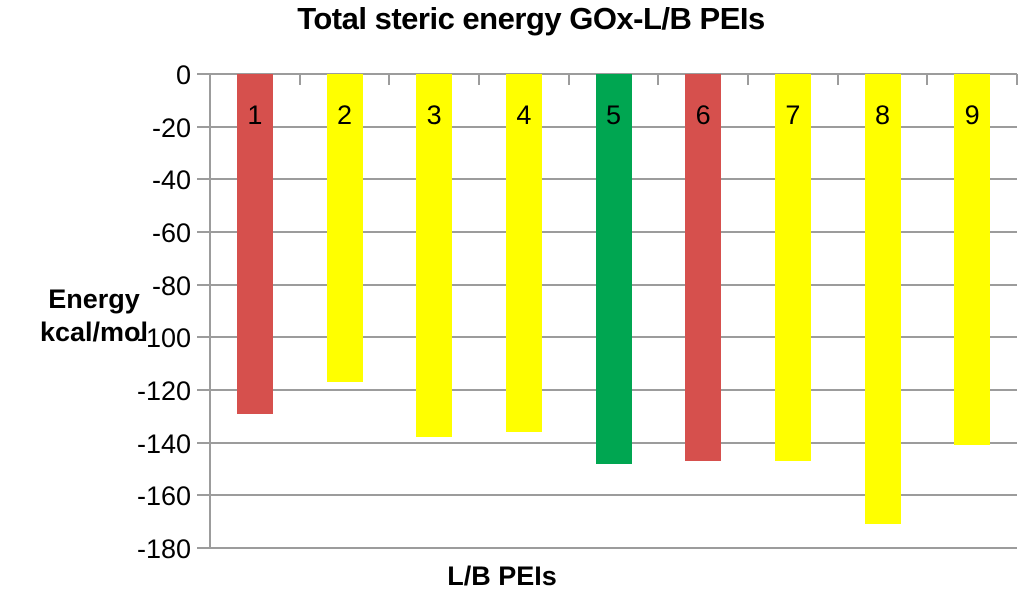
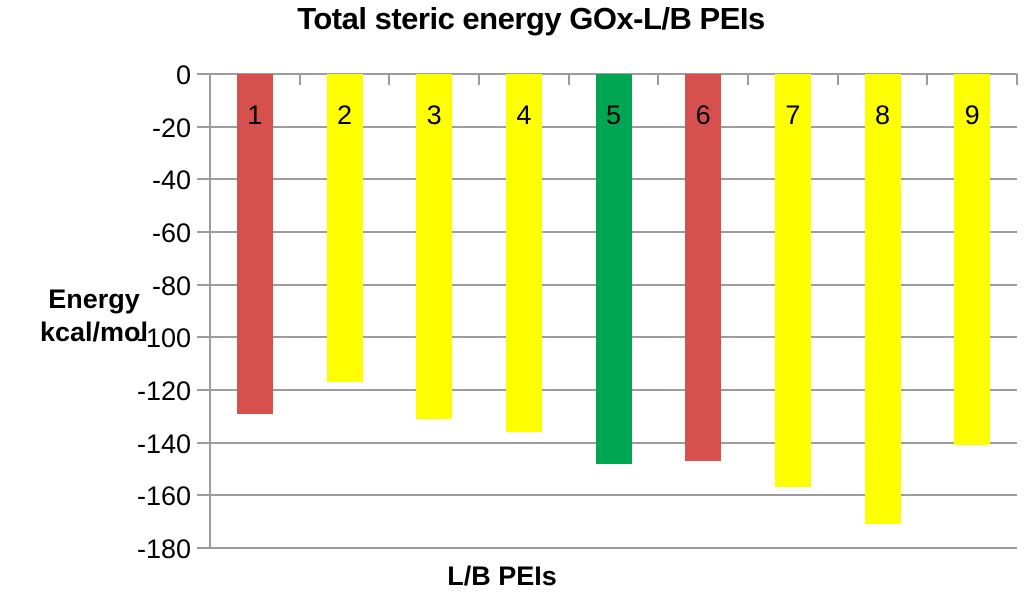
3: -138 -> -131
7: -147 -> -157
